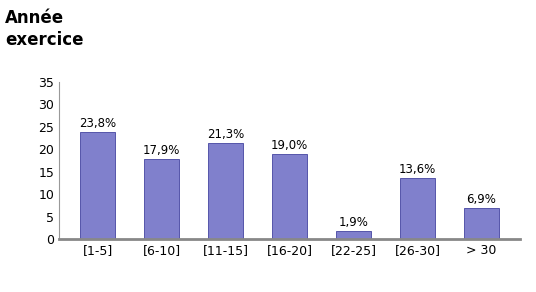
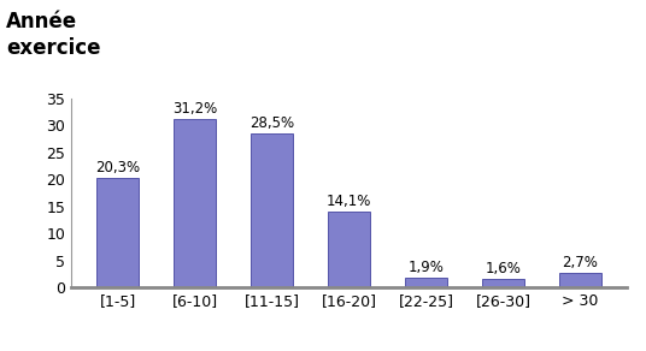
[1-5]: 23,8% -> 20,3%
[6-10]: 17,9% -> 31,2%
[11-15]: 21,3% -> 28,5%
[16-20]: 19,0% -> 14,1%
[26-30]: 13,6% -> 1,6%
> 30: 6,9% -> 2,7%
